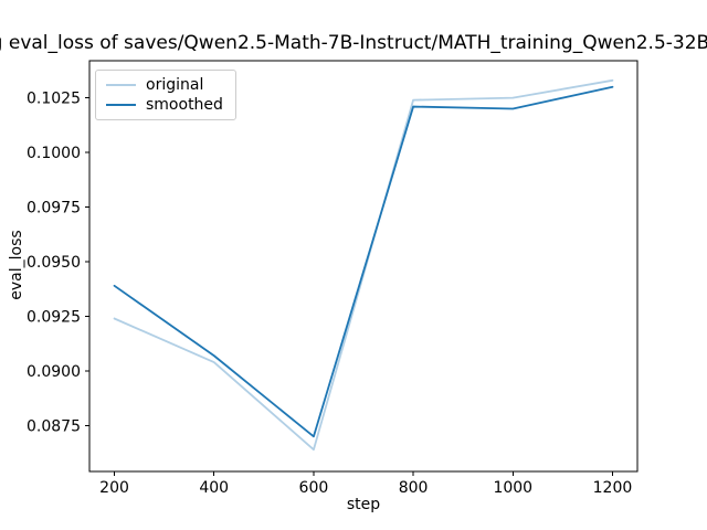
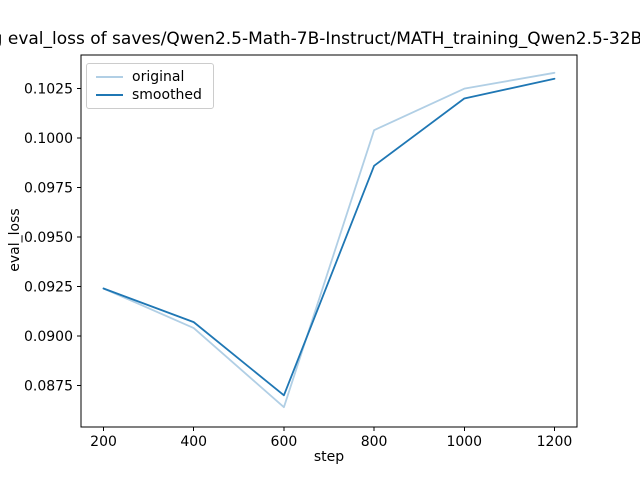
smoothed/200: 0.0939 -> 0.0924
original/800: 0.1024 -> 0.1004
smoothed/800: 0.1021 -> 0.0986
